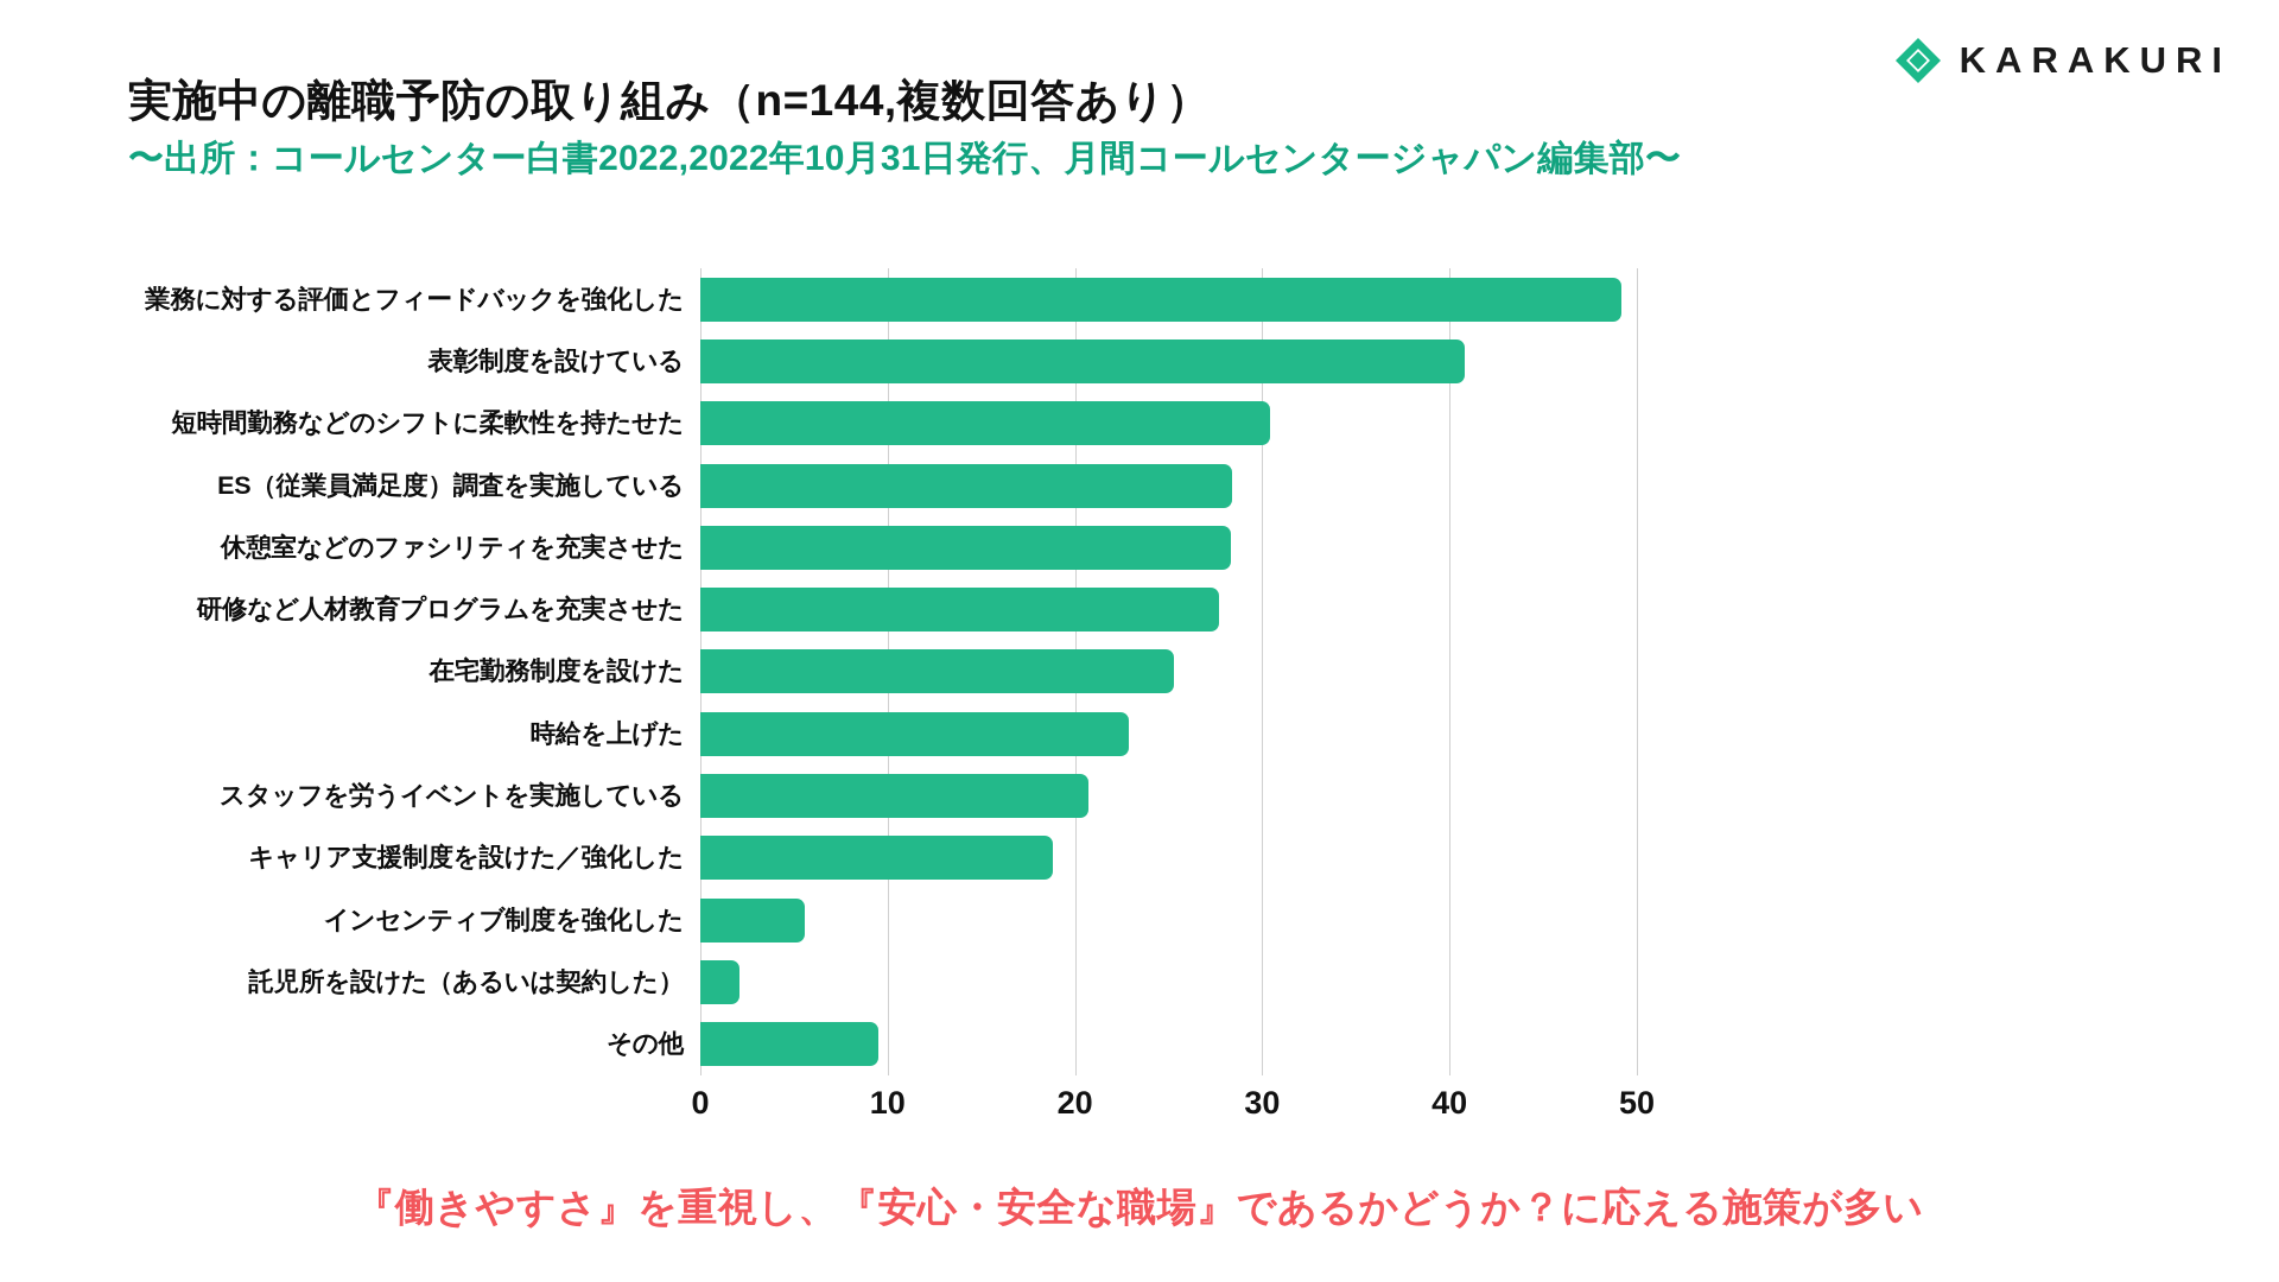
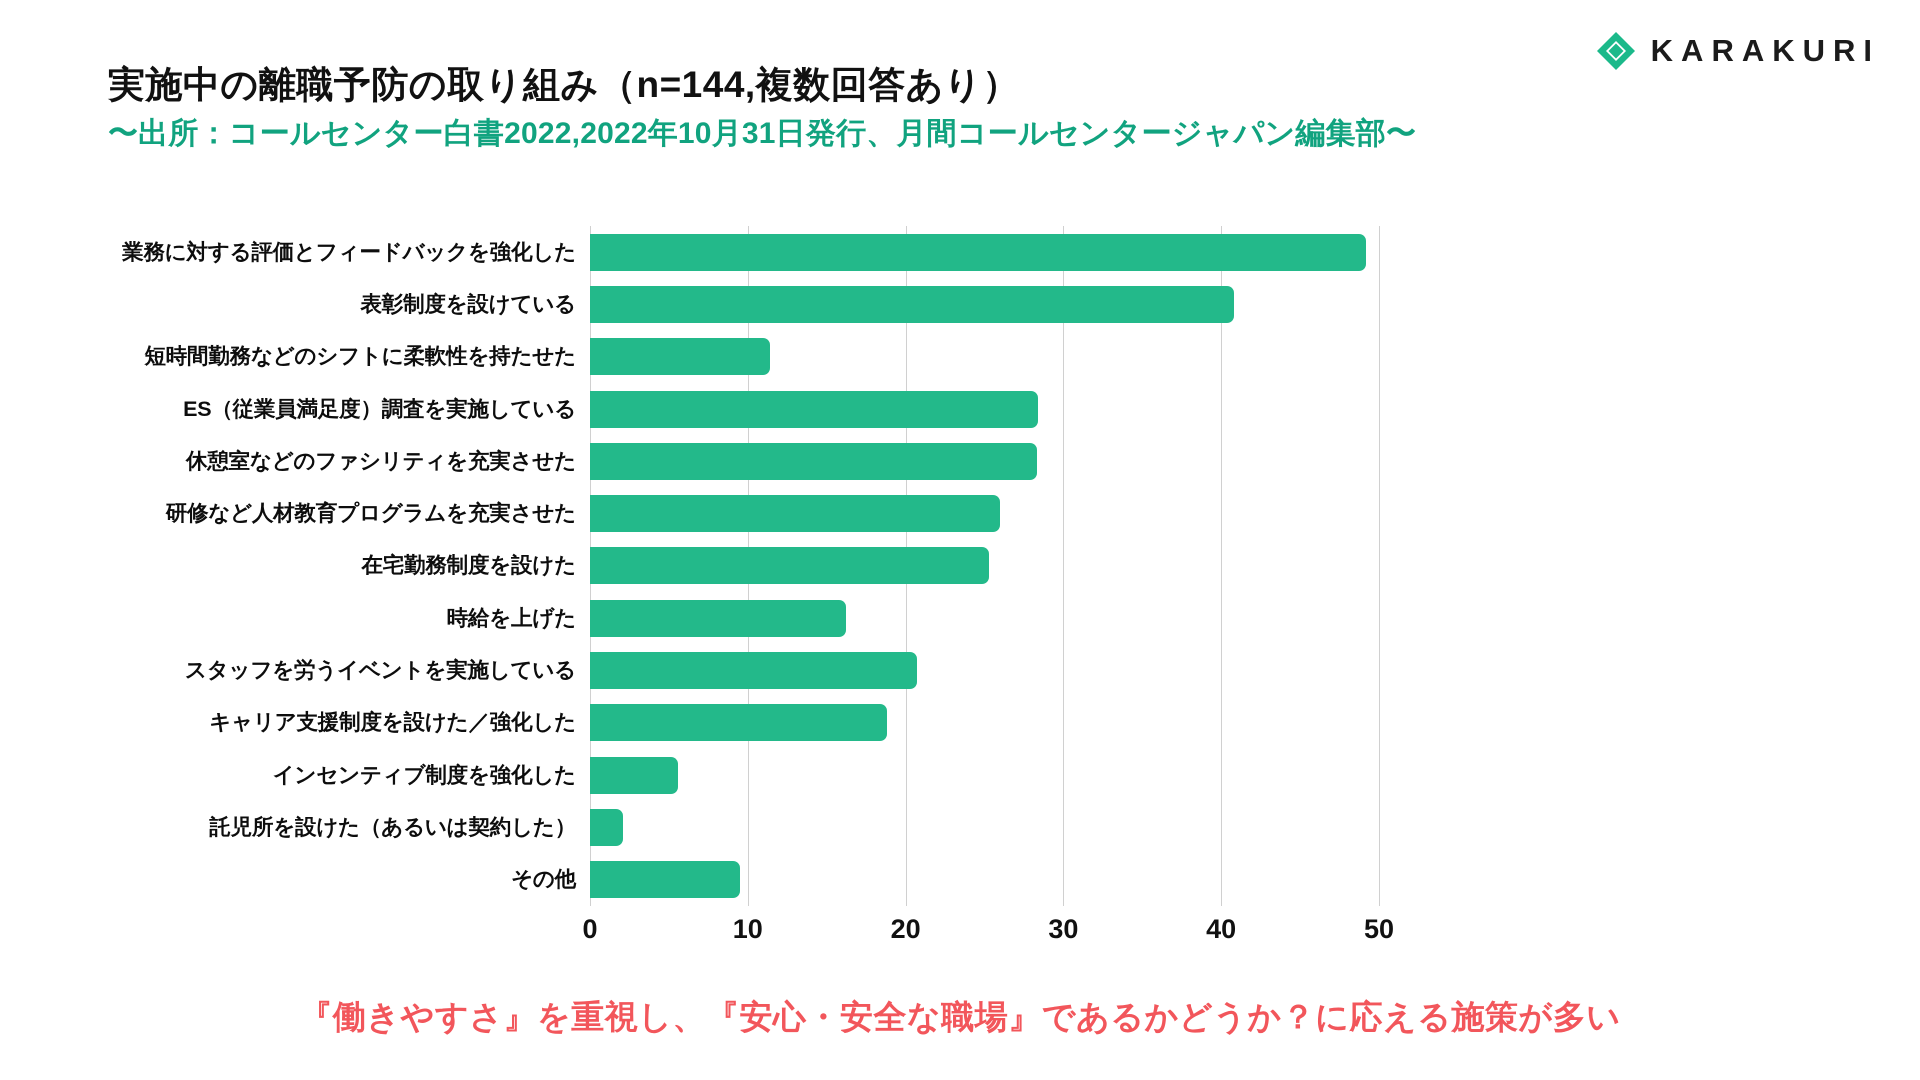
短時間勤務などのシフトに柔軟性を持たせた: 30.4 -> 11.4
研修など人材教育プログラムを充実させた: 27.7 -> 26.0
時給を上げた: 22.9 -> 16.2
